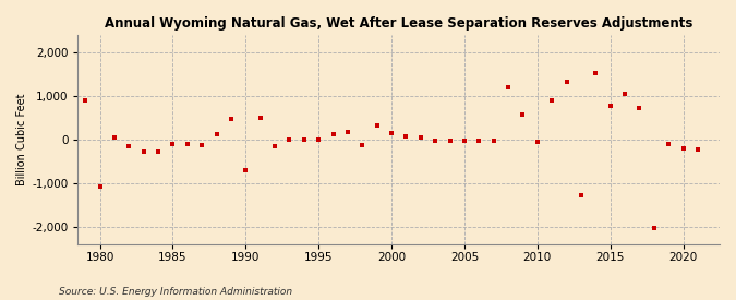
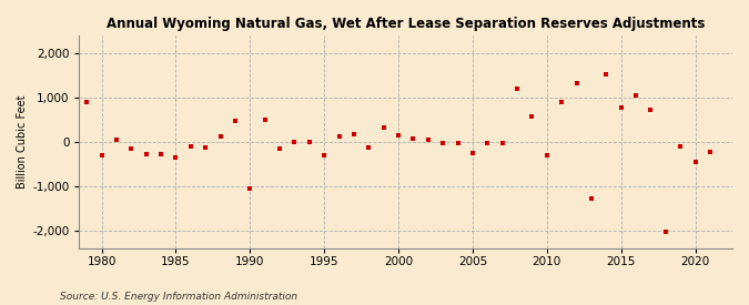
1980: -1,080 -> -300
1985: -100 -> -350
1990: -700 -> -1,050
1995: -10 -> -300
2005: -30 -> -250
2010: -60 -> -300
2020: -200 -> -450
